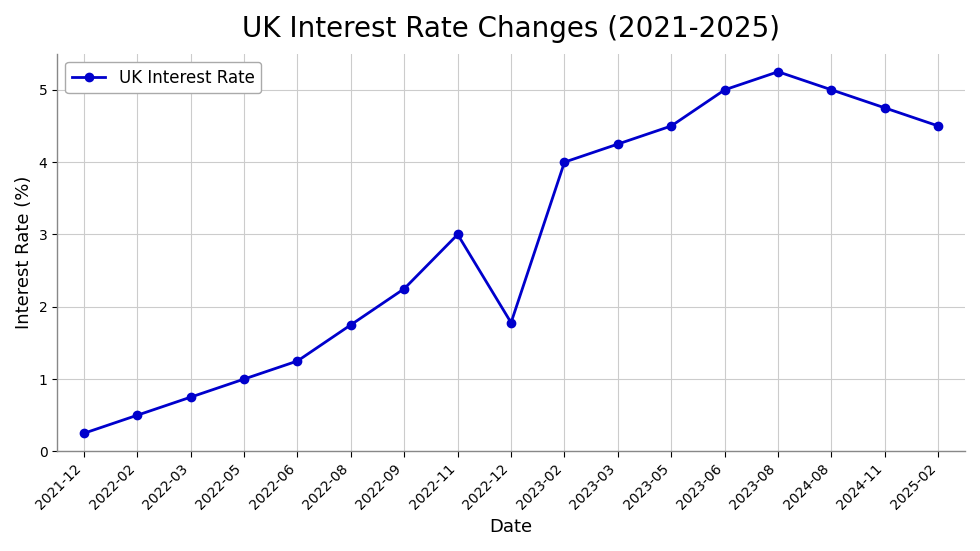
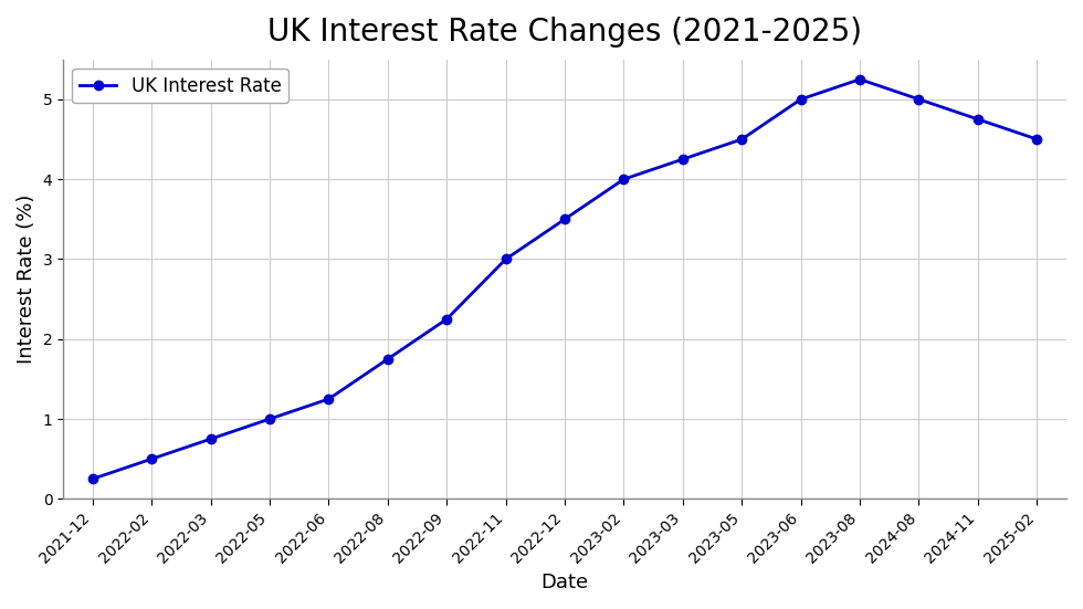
2022-12: 1.78 -> 3.50
